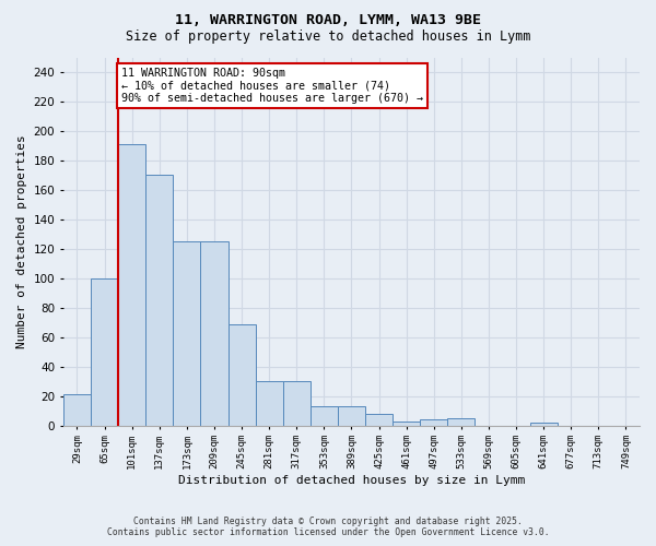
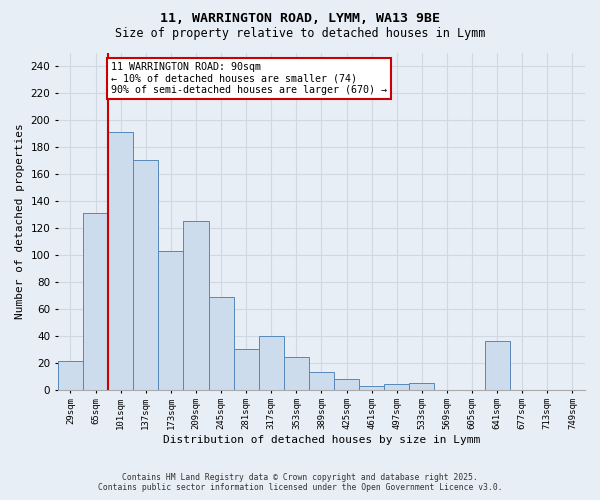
65sqm: 100 -> 131
173sqm: 125 -> 103
317sqm: 30 -> 40
353sqm: 13 -> 24
641sqm: 2 -> 36
